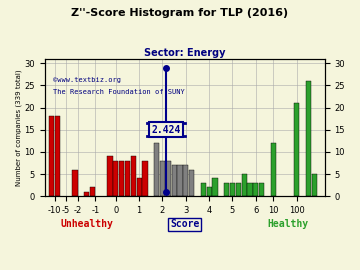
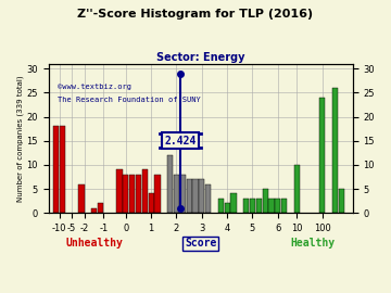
10: 12 -> 10
100: 21 -> 24
